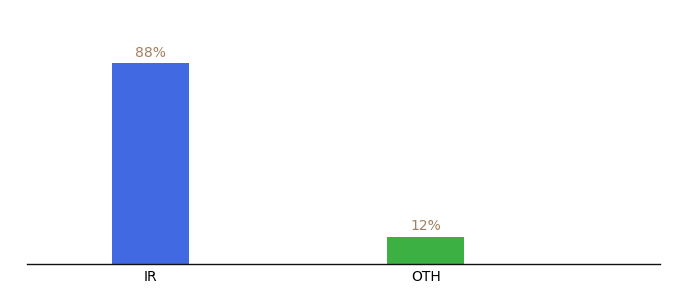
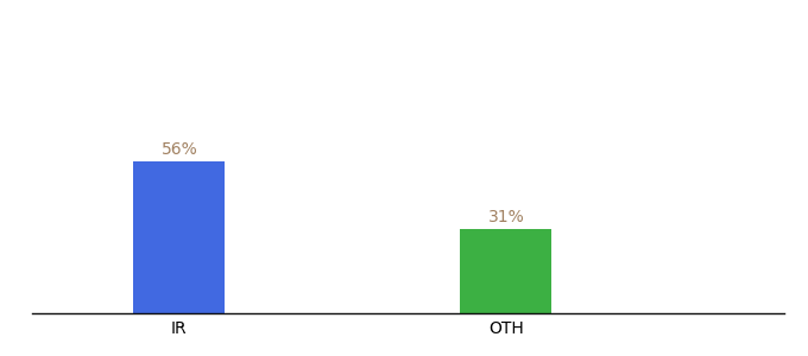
IR: 88% -> 56%
OTH: 12% -> 31%
